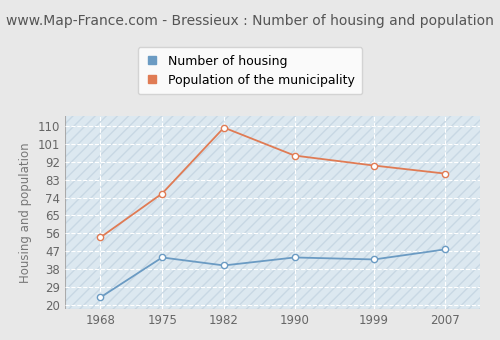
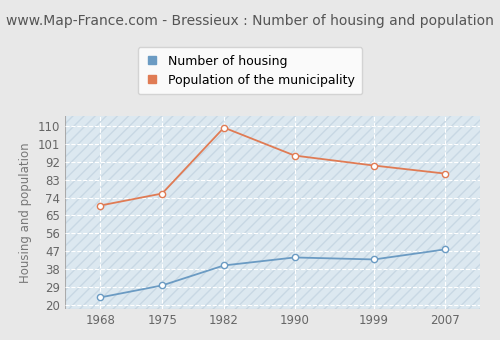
Population of the municipality/1968: 54 -> 70
Number of housing/1975: 44 -> 30
